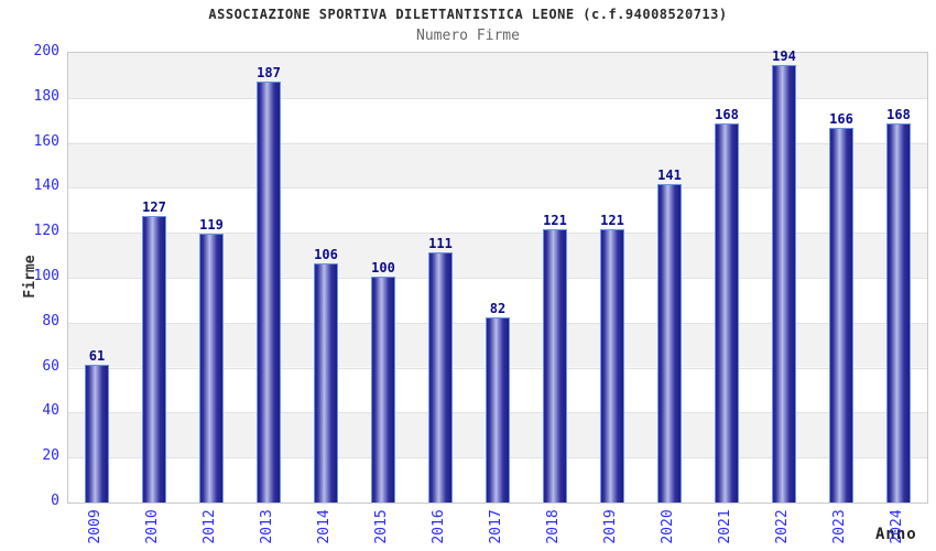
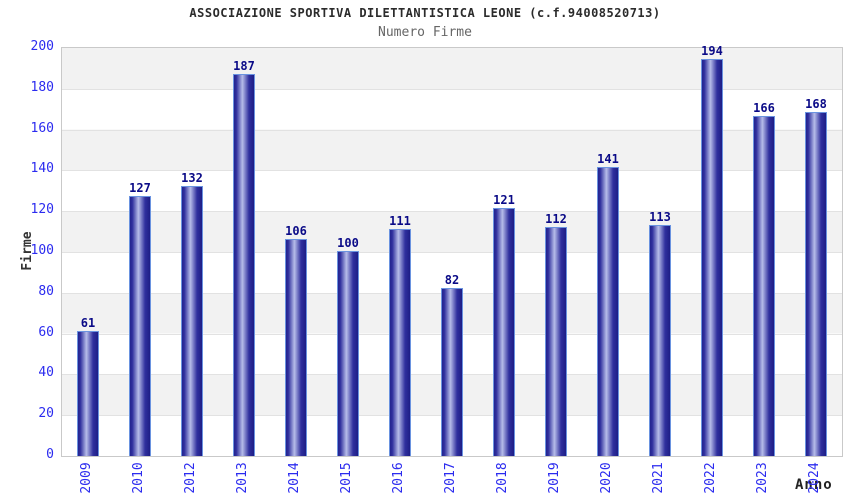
2012: 119 -> 132
2019: 121 -> 112
2021: 168 -> 113
